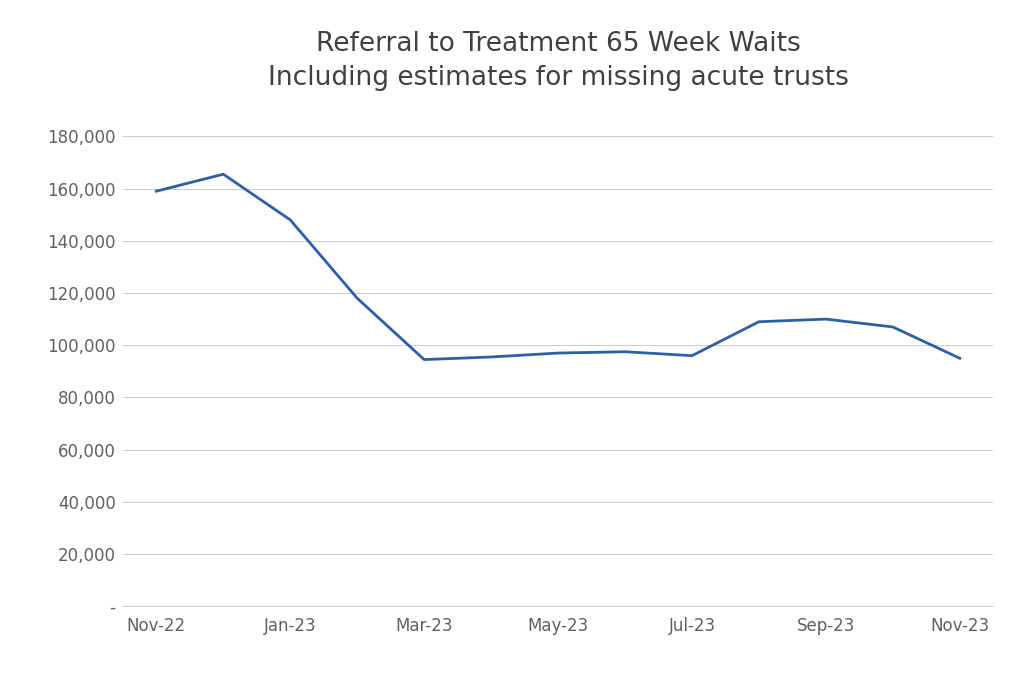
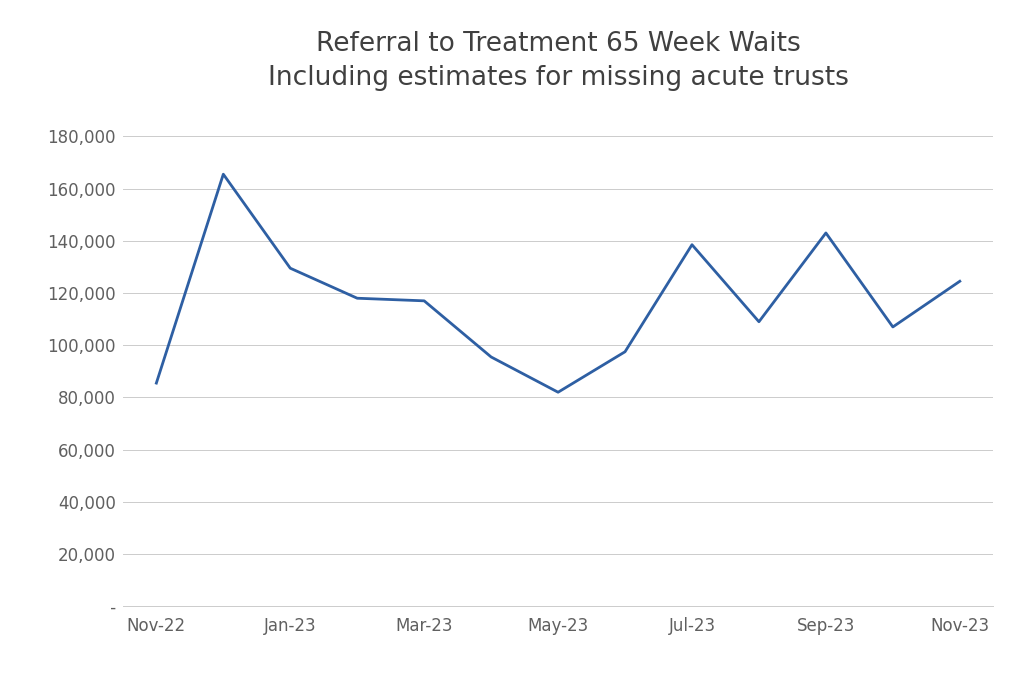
Nov-22: 159,000 -> 85,500
Jan-23: 148,000 -> 129,500
Mar-23: 94,500 -> 117,000
May-23: 97,000 -> 82,000
Jul-23: 96,000 -> 138,500
Sep-23: 110,000 -> 143,000
Nov-23: 95,000 -> 124,500
